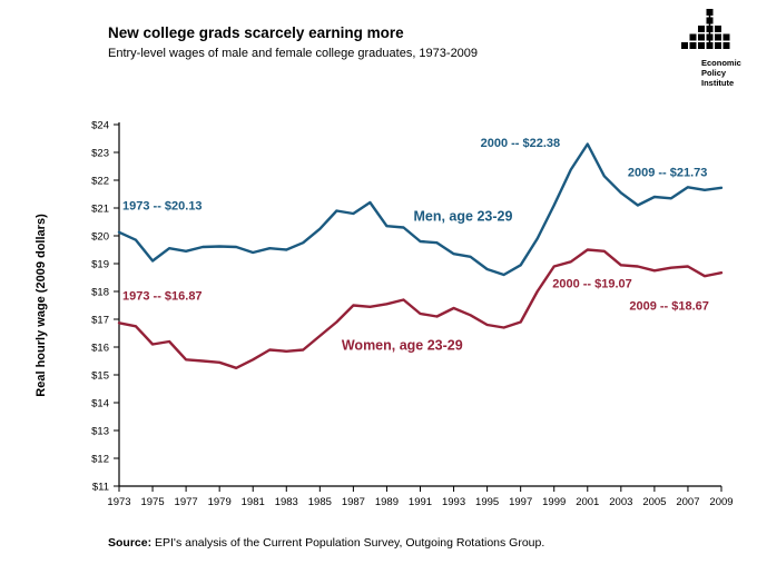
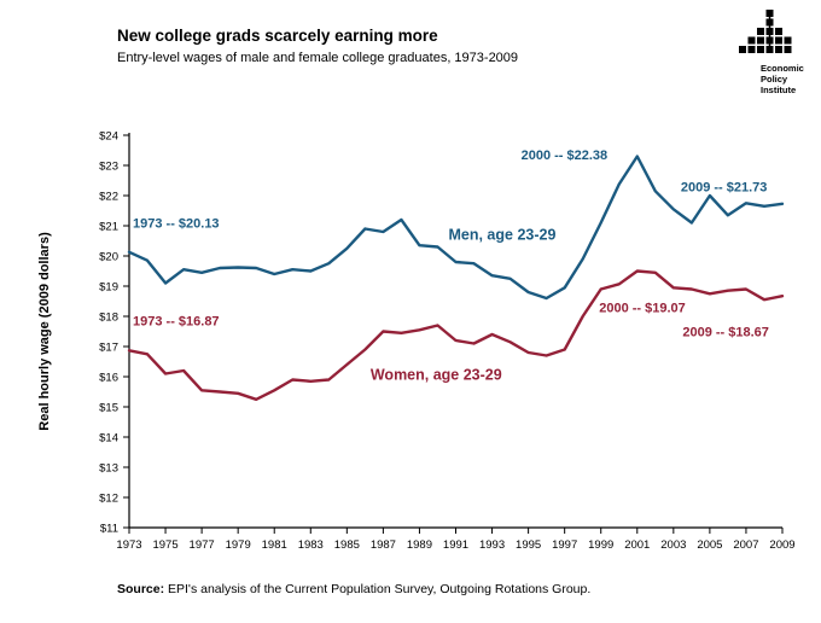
Men, age 23-29/2005: $21.4 -> $22.0
